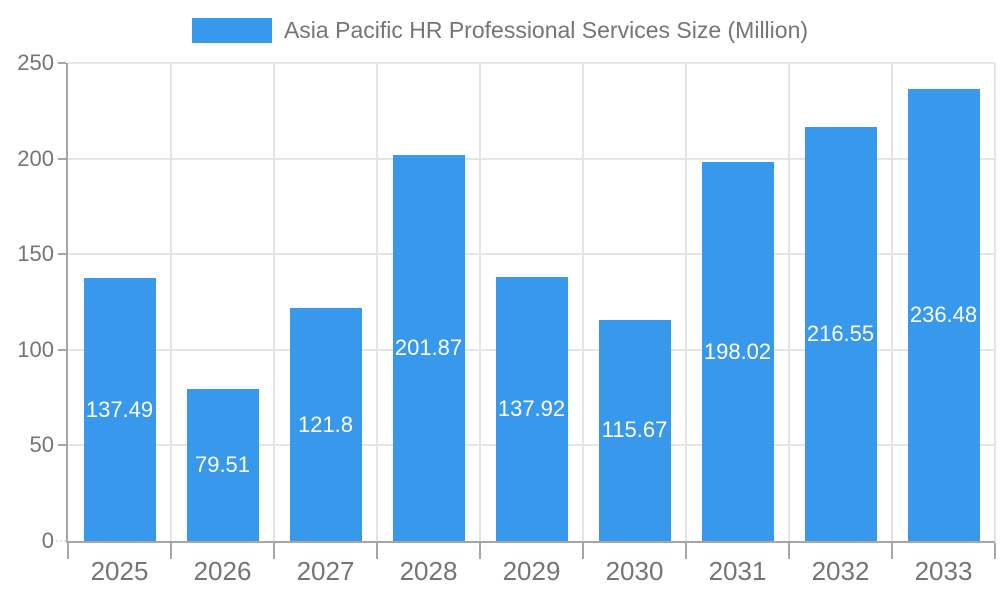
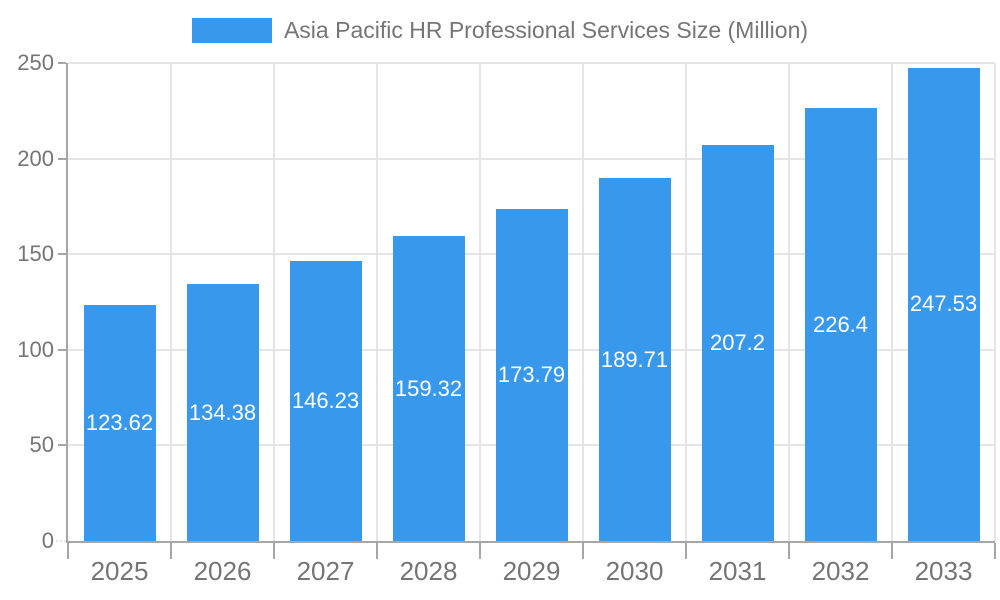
2025: 137.49 -> 123.62
2026: 79.51 -> 134.38
2027: 121.8 -> 146.23
2028: 201.87 -> 159.32
2029: 137.92 -> 173.79
2030: 115.67 -> 189.71
2031: 198.02 -> 207.2
2032: 216.55 -> 226.4
2033: 236.48 -> 247.53
